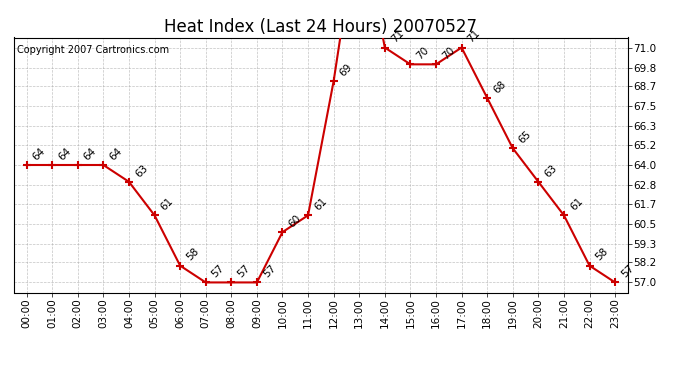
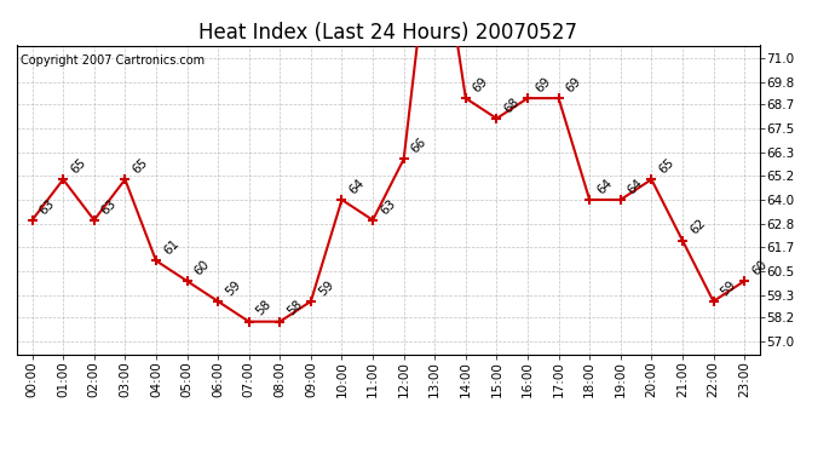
00:00: 64 -> 63
01:00: 64 -> 65
02:00: 64 -> 63
03:00: 64 -> 65
04:00: 63 -> 61
05:00: 61 -> 60
06:00: 58 -> 59
07:00: 57 -> 58
08:00: 57 -> 58
09:00: 57 -> 59
10:00: 60 -> 64
11:00: 61 -> 63
12:00: 69 -> 66
14:00: 71 -> 69
15:00: 70 -> 68
16:00: 70 -> 69
17:00: 71 -> 69
18:00: 68 -> 64
19:00: 65 -> 64
20:00: 63 -> 65
21:00: 61 -> 62
22:00: 58 -> 59
23:00: 57 -> 60
